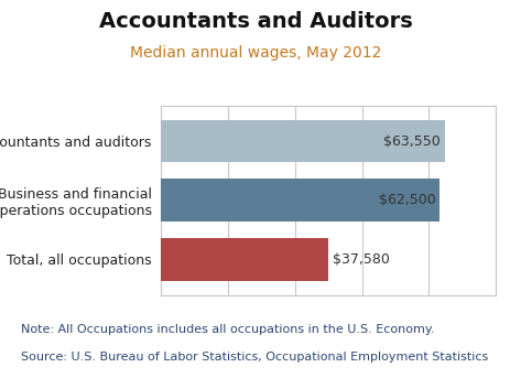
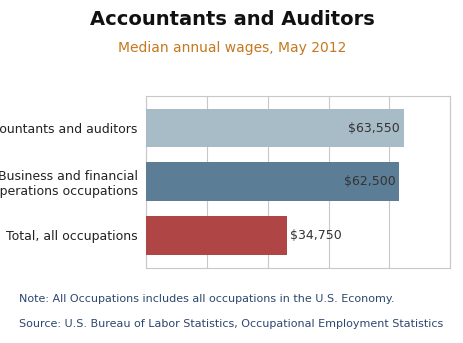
Total, all occupations: $37,580 -> $34,750
